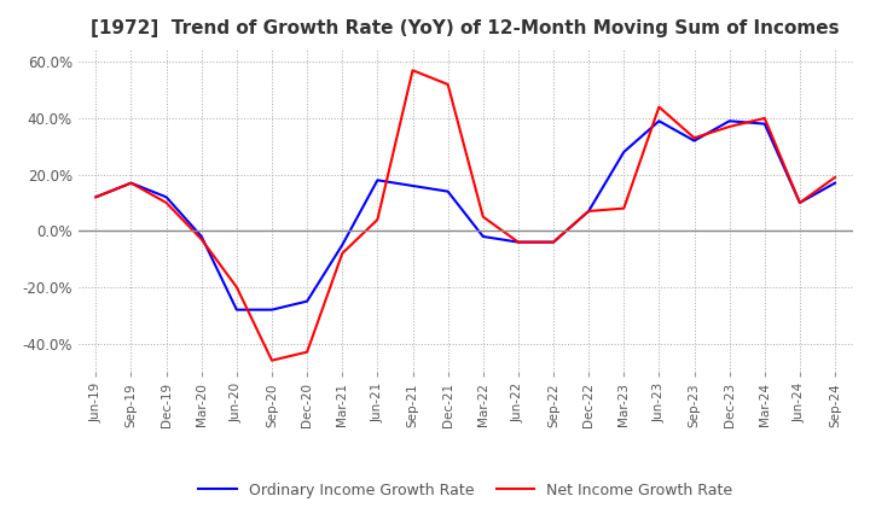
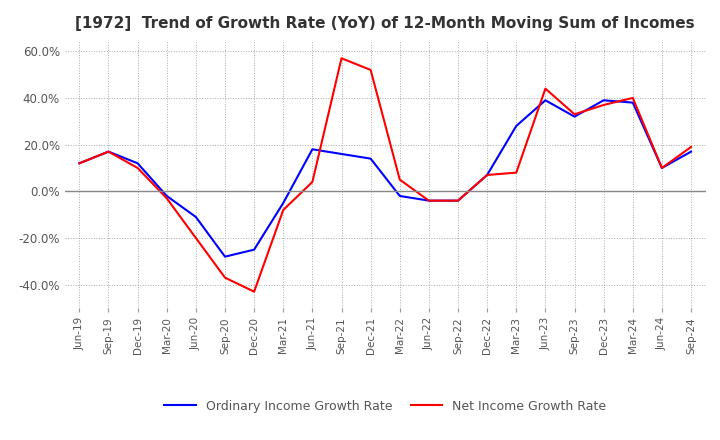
Ordinary Income Growth Rate/Jun-20: -28% -> -11%
Net Income Growth Rate/Sep-20: -46% -> -37%
